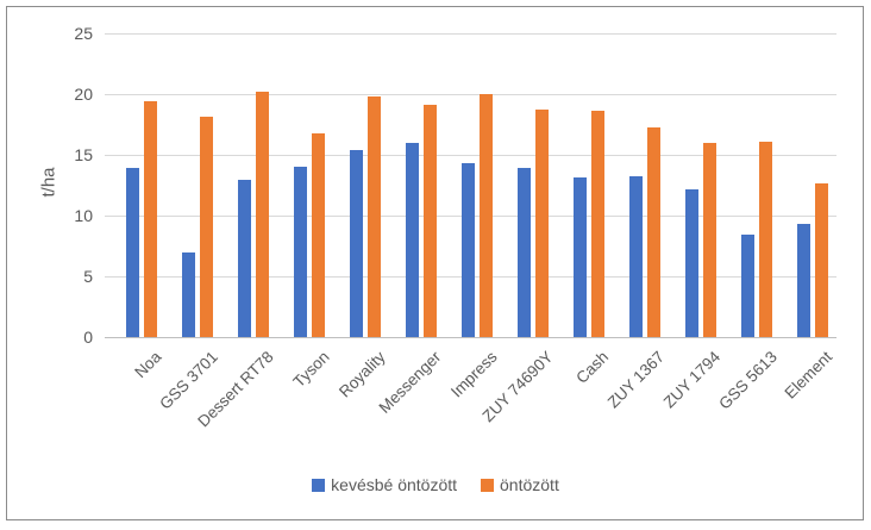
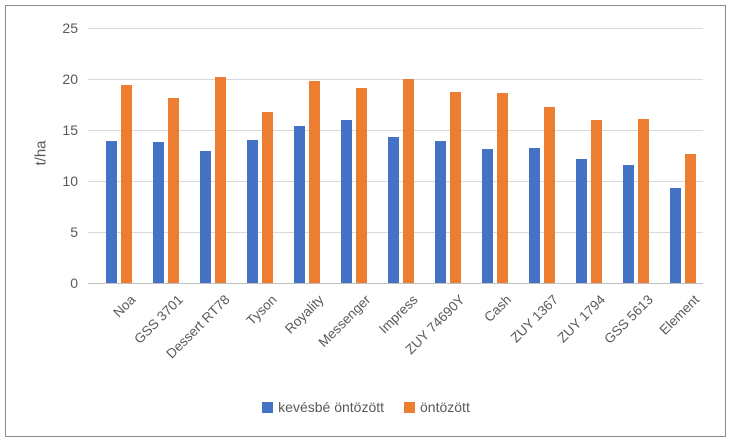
kevésbé öntözött/GSS 3701: 7.0 -> 13.8
kevésbé öntözött/GSS 5613: 8.4 -> 11.6
